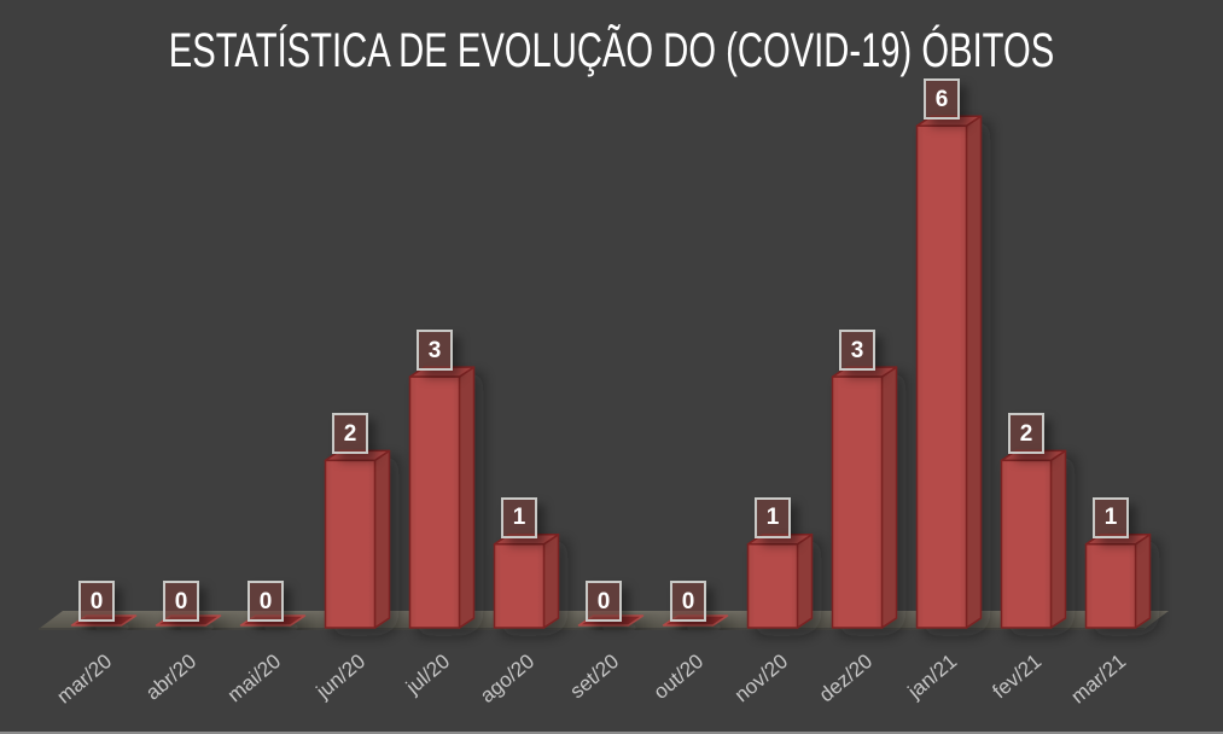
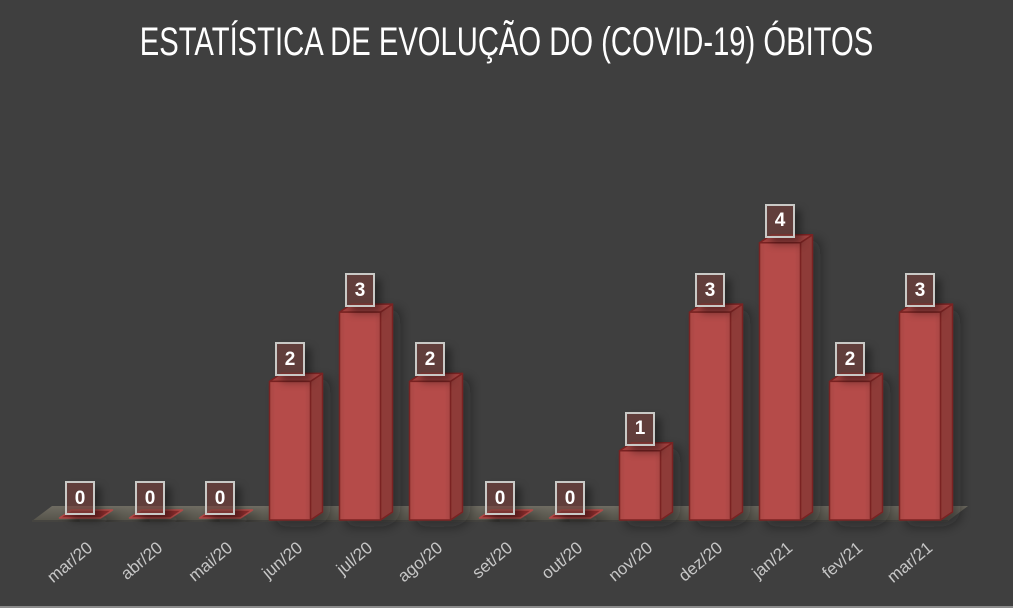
ago/20: 1 -> 2
jan/21: 6 -> 4
mar/21: 1 -> 3
